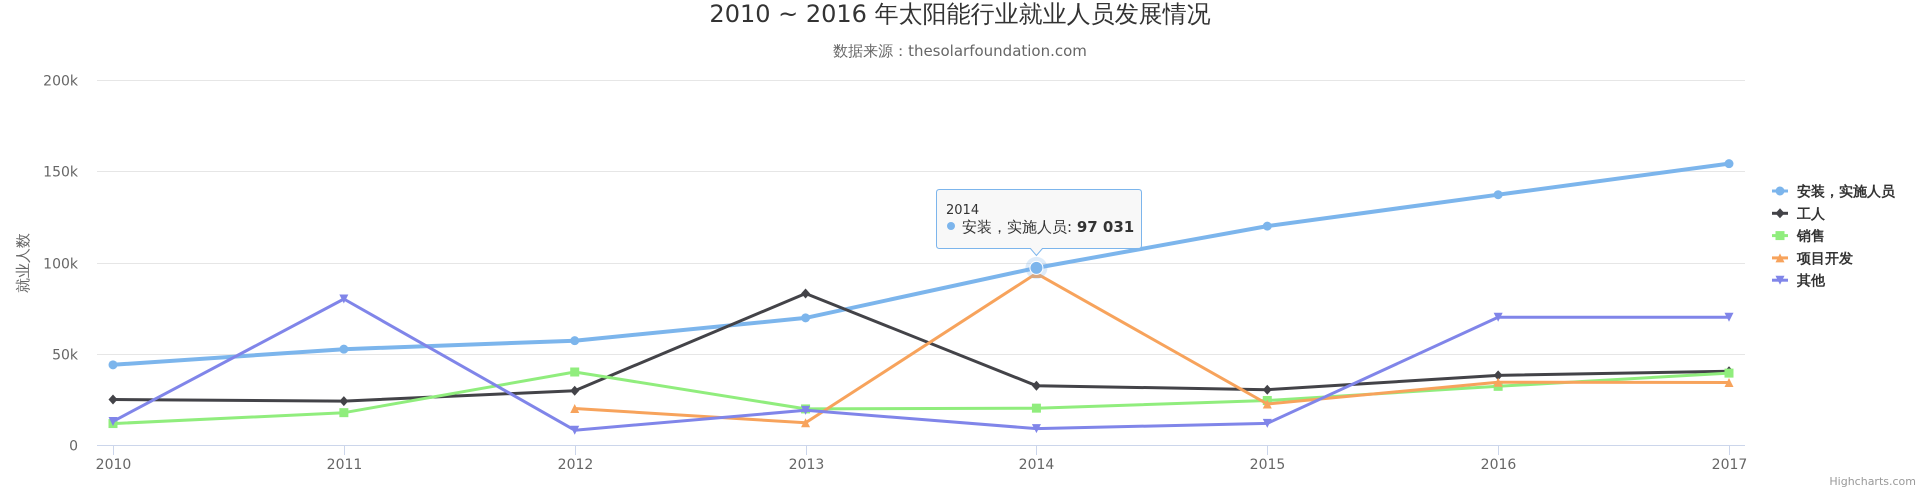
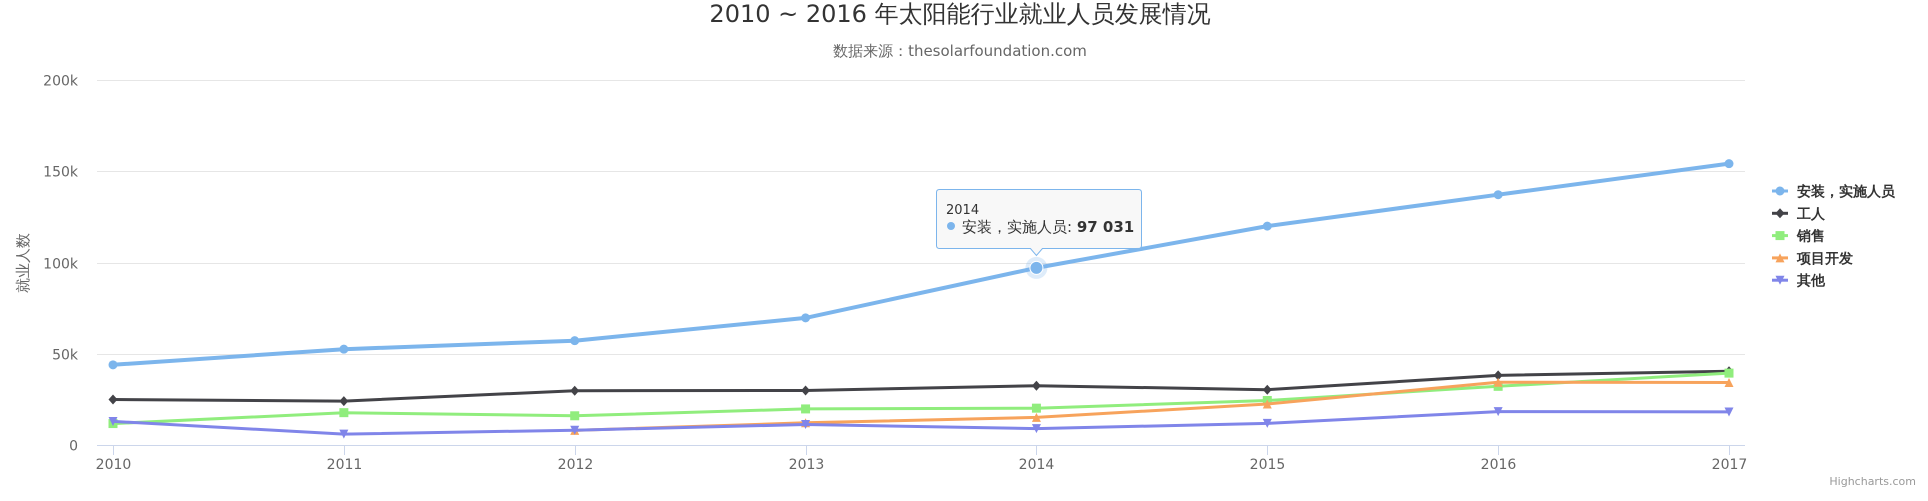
其他/2011: 80k -> 6k
销售/2012: 40k -> 16k
项目开发/2012: 20k -> 8k
工人/2013: 83k -> 30k
其他/2013: 19k -> 11k
项目开发/2014: 94k -> 15k
其他/2016: 70k -> 18k
其他/2017: 70k -> 18k
